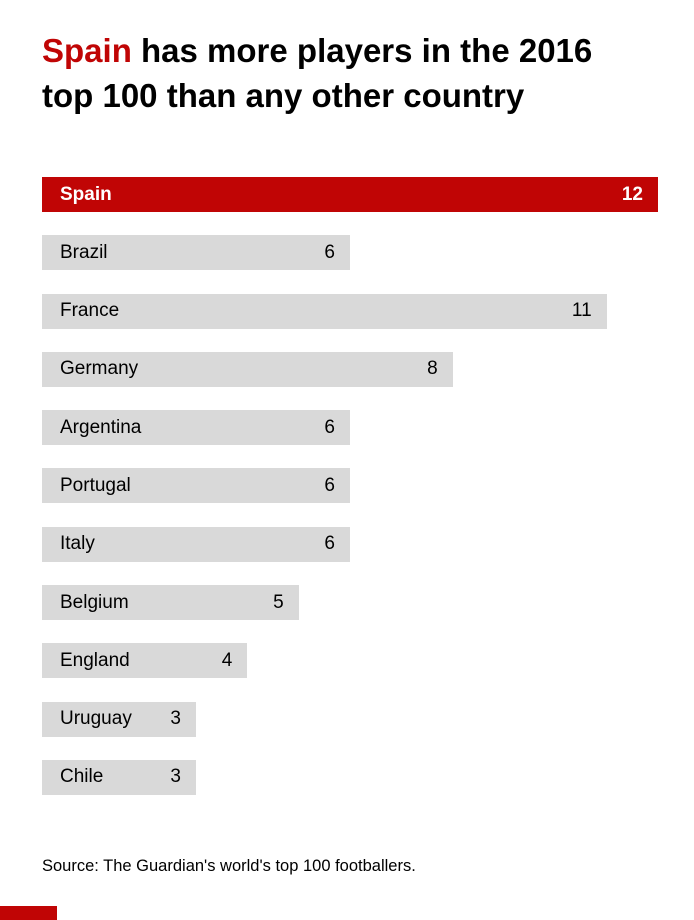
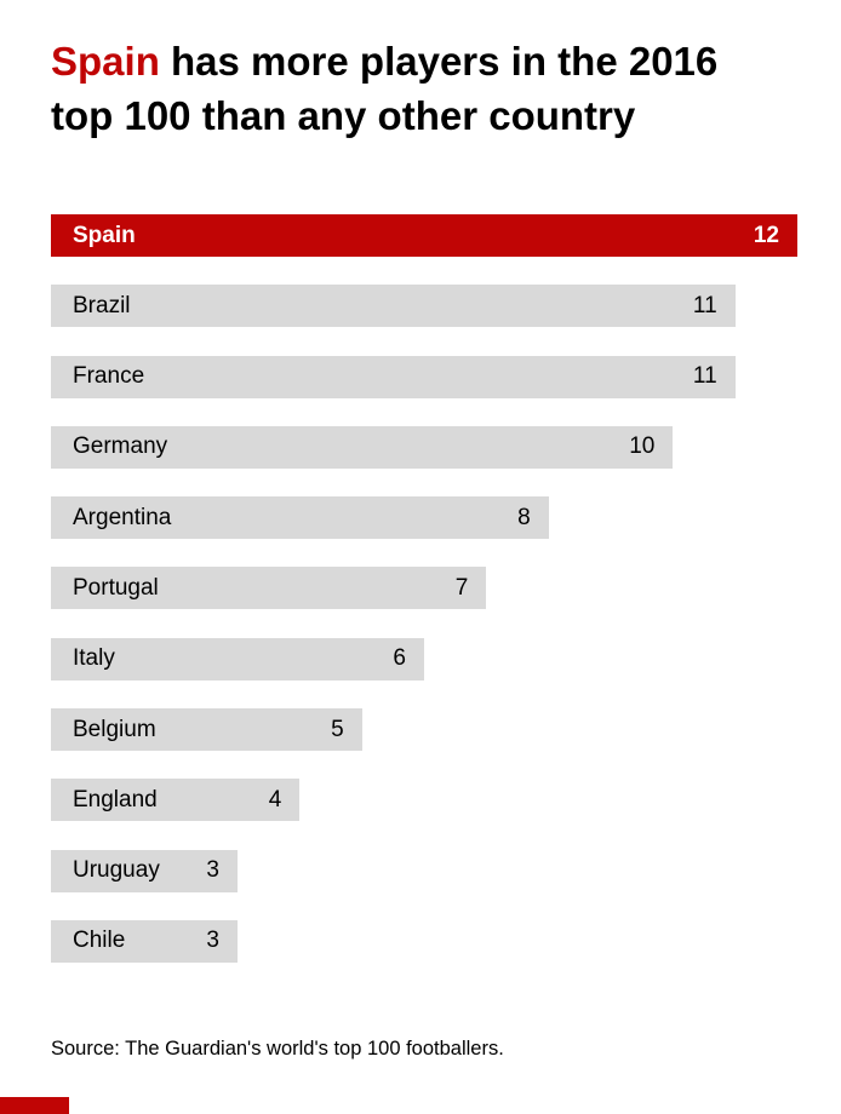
Brazil: 6 -> 11
Germany: 8 -> 10
Argentina: 6 -> 8
Portugal: 6 -> 7
